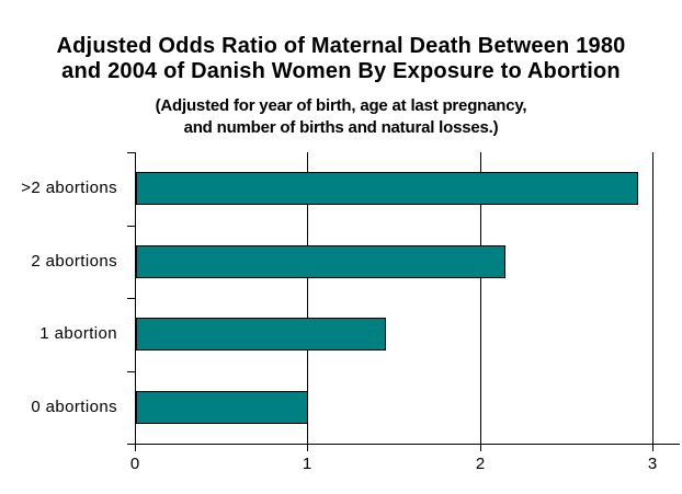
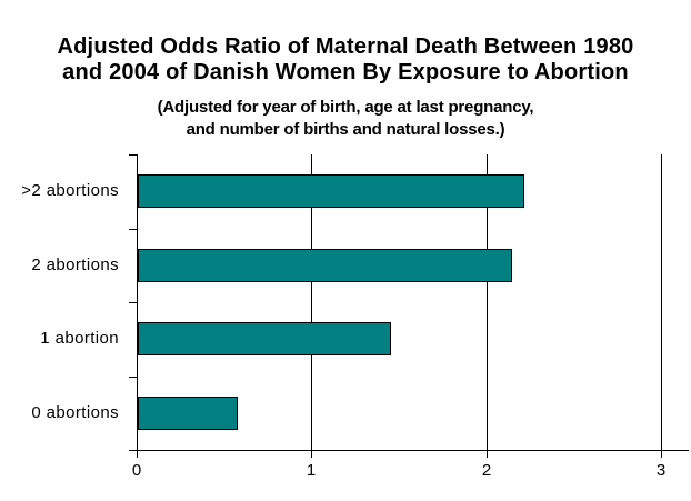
>2 abortions: 2.91 -> 2.21
0 abortions: 1.00 -> 0.57
